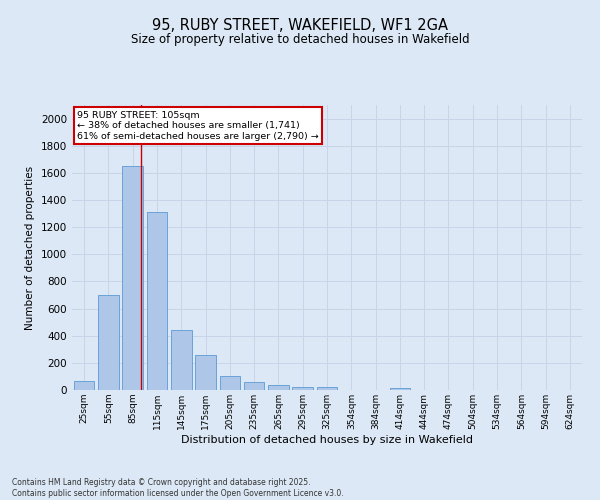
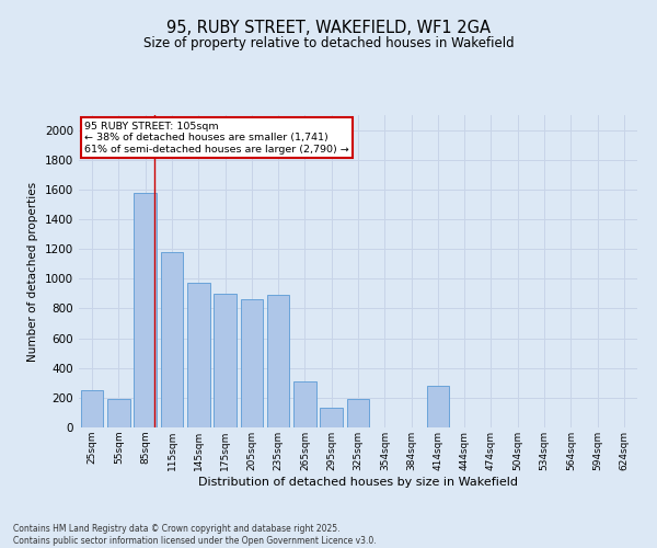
25sqm: 70 -> 250
55sqm: 700 -> 190
85sqm: 1650 -> 1580
115sqm: 1310 -> 1180
145sqm: 440 -> 970
175sqm: 260 -> 900
205sqm: 100 -> 860
235sqm: 60 -> 890
265sqm: 40 -> 310
295sqm: 20 -> 130
325sqm: 20 -> 190
414sqm: 20 -> 280
